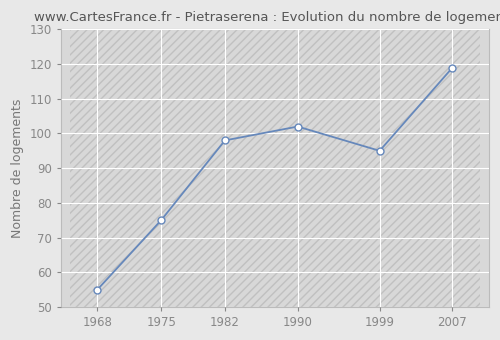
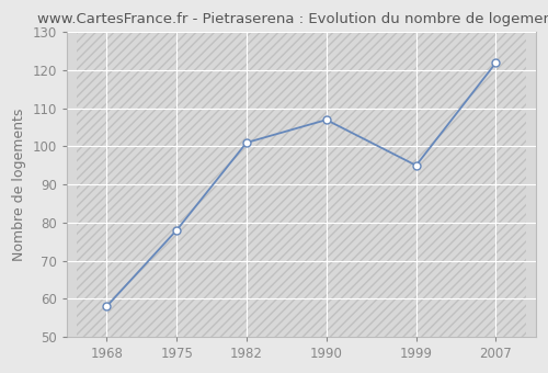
1968: 55 -> 58
1975: 75 -> 78
1982: 98 -> 101
1990: 102 -> 107
2007: 119 -> 122
